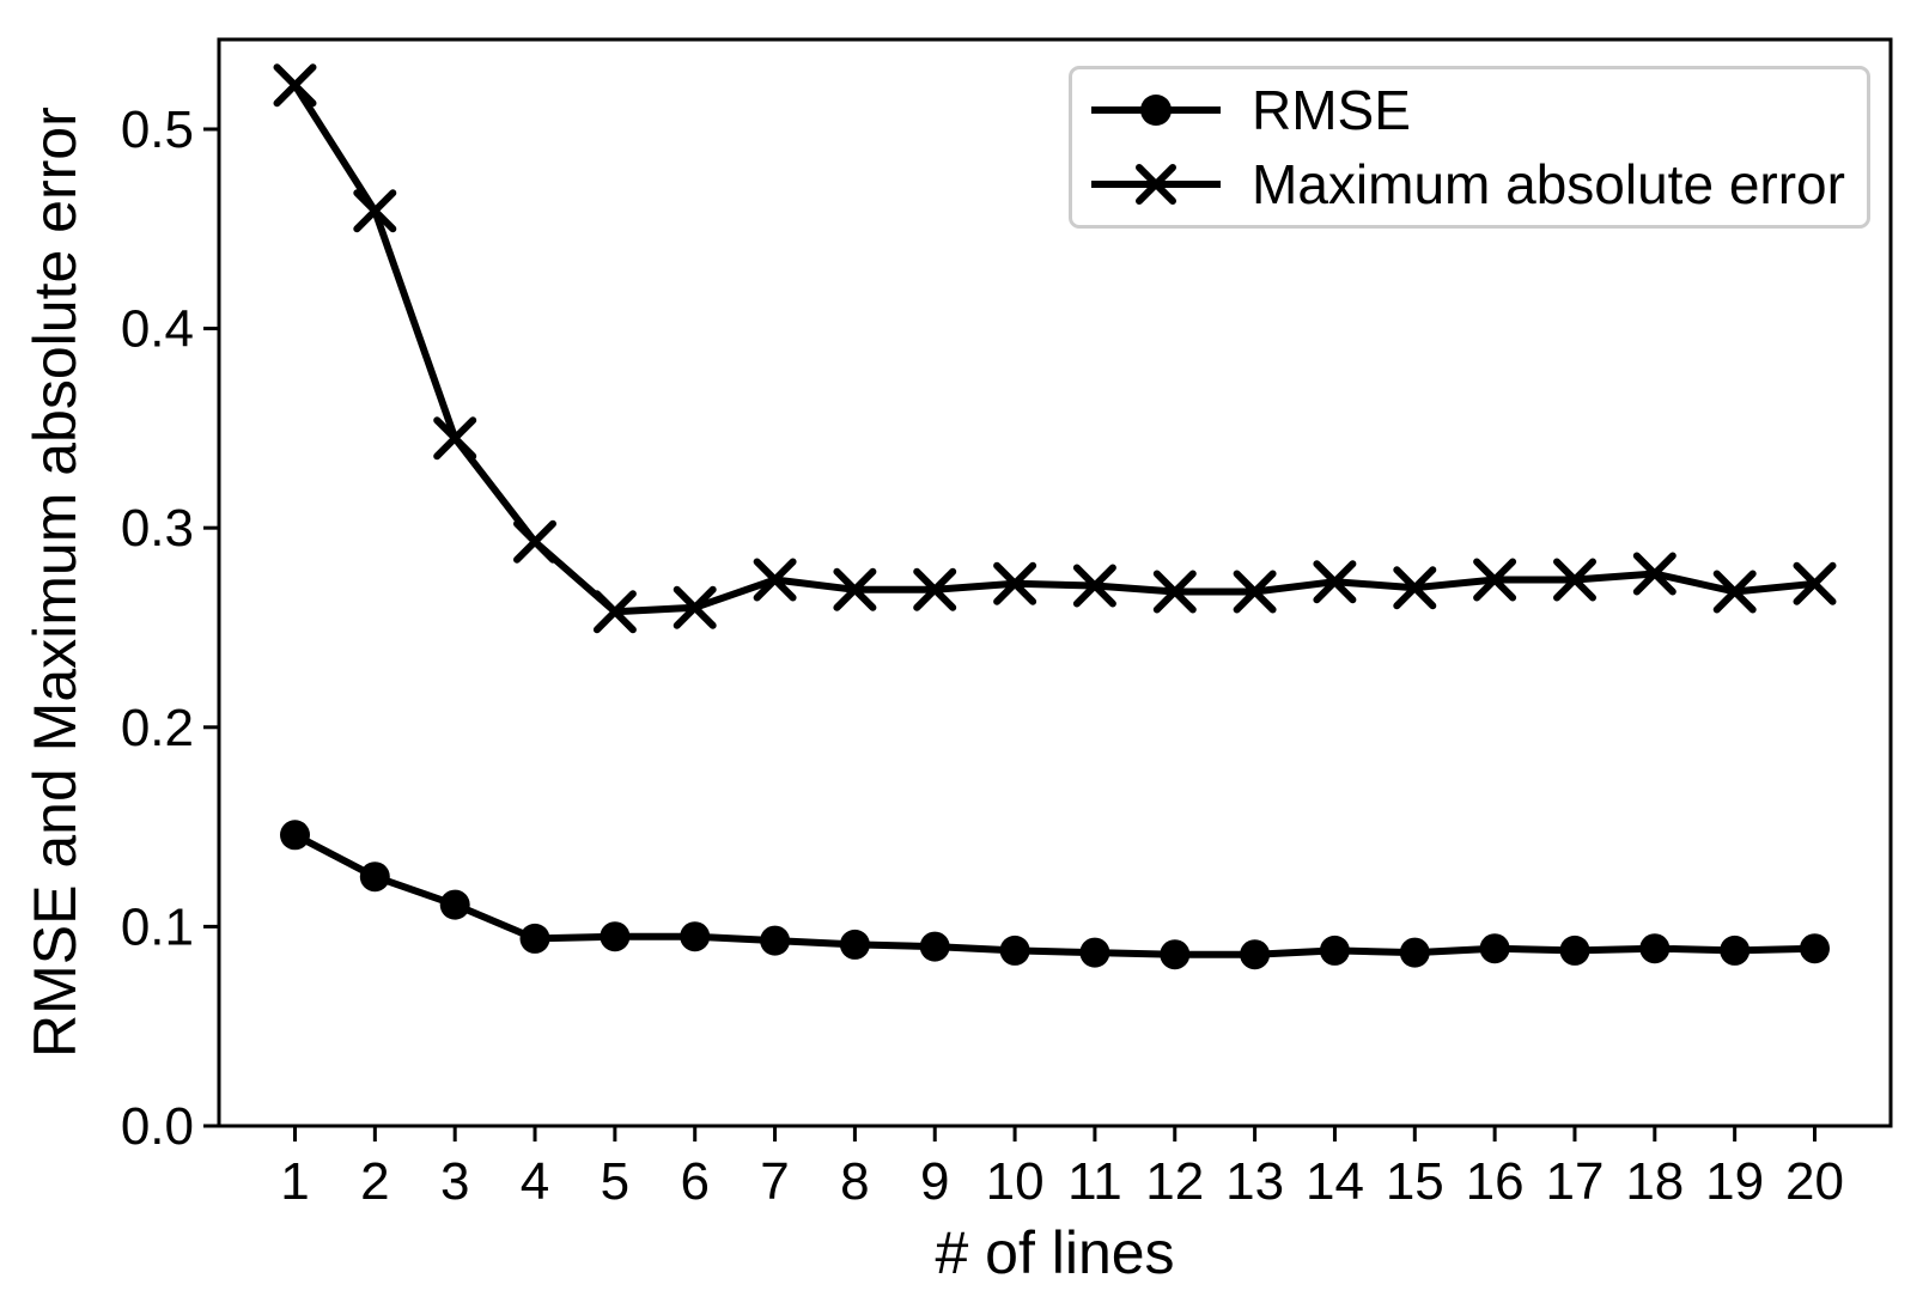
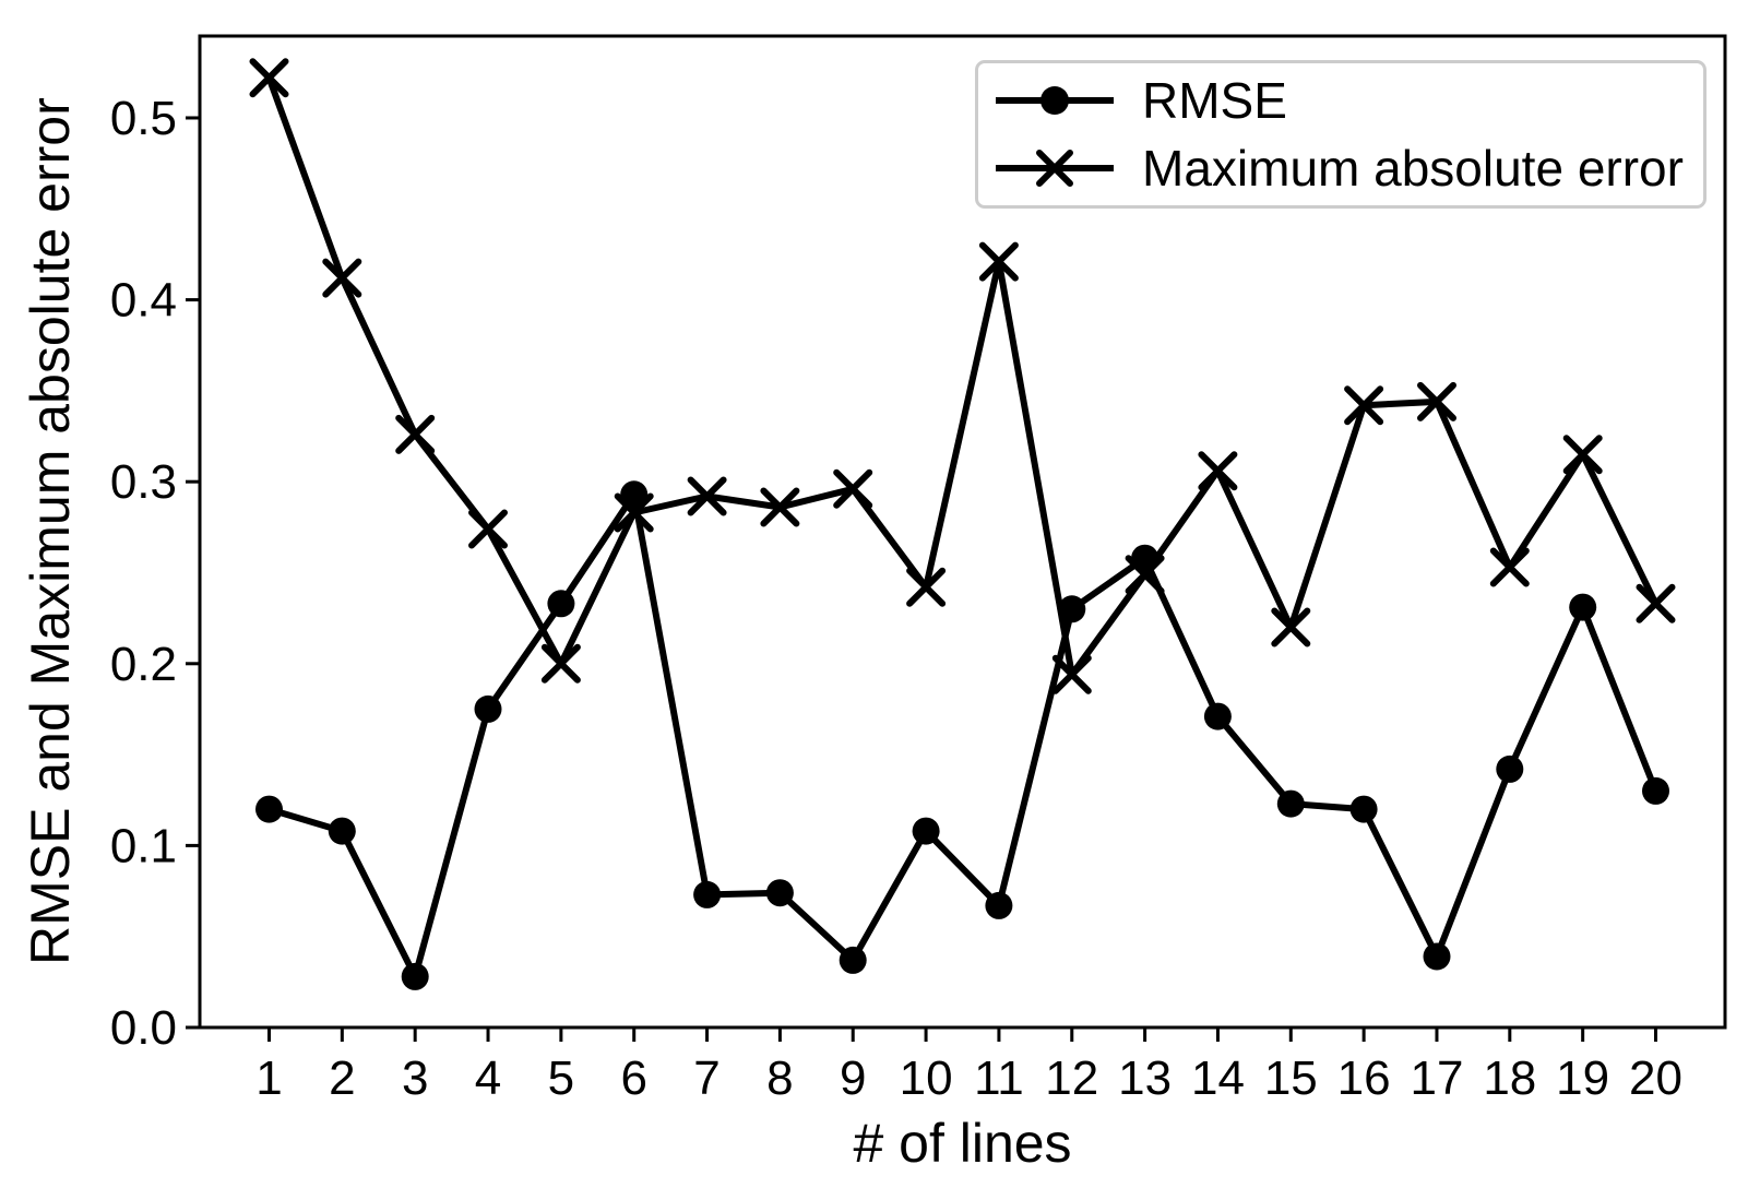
RMSE/1: 0.146 -> 0.120
RMSE/2: 0.125 -> 0.108
Maximum absolute error/2: 0.459 -> 0.412
RMSE/3: 0.111 -> 0.028
Maximum absolute error/3: 0.345 -> 0.326
RMSE/4: 0.094 -> 0.175
Maximum absolute error/4: 0.293 -> 0.274
RMSE/5: 0.095 -> 0.233
Maximum absolute error/5: 0.258 -> 0.200
RMSE/6: 0.095 -> 0.293
Maximum absolute error/6: 0.260 -> 0.283
RMSE/7: 0.093 -> 0.073
Maximum absolute error/7: 0.274 -> 0.292
RMSE/8: 0.091 -> 0.074
Maximum absolute error/8: 0.269 -> 0.286
RMSE/9: 0.090 -> 0.037
Maximum absolute error/9: 0.269 -> 0.296
RMSE/10: 0.088 -> 0.108
Maximum absolute error/10: 0.272 -> 0.242
RMSE/11: 0.087 -> 0.067
Maximum absolute error/11: 0.271 -> 0.421
RMSE/12: 0.086 -> 0.230
Maximum absolute error/12: 0.268 -> 0.194
RMSE/13: 0.086 -> 0.258
Maximum absolute error/13: 0.268 -> 0.249
RMSE/14: 0.088 -> 0.171
Maximum absolute error/14: 0.273 -> 0.306
RMSE/15: 0.087 -> 0.123
Maximum absolute error/15: 0.270 -> 0.220
RMSE/16: 0.089 -> 0.120
Maximum absolute error/16: 0.274 -> 0.342
RMSE/17: 0.088 -> 0.039
Maximum absolute error/17: 0.274 -> 0.344
RMSE/18: 0.089 -> 0.142
Maximum absolute error/18: 0.277 -> 0.253
RMSE/19: 0.088 -> 0.231
Maximum absolute error/19: 0.268 -> 0.315
RMSE/20: 0.089 -> 0.130
Maximum absolute error/20: 0.272 -> 0.233
